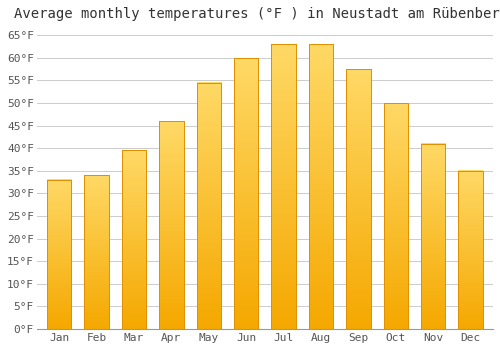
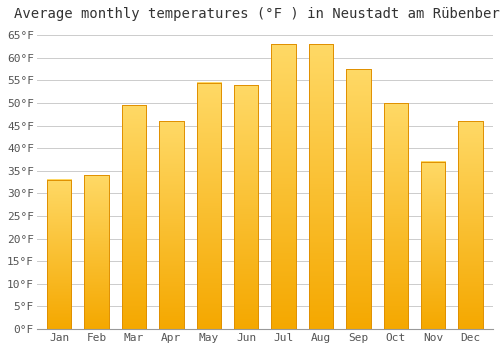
Mar: 39.5°F -> 49.5°F
Jun: 60.0°F -> 54.0°F
Nov: 41.0°F -> 37.0°F
Dec: 35.0°F -> 46.0°F
